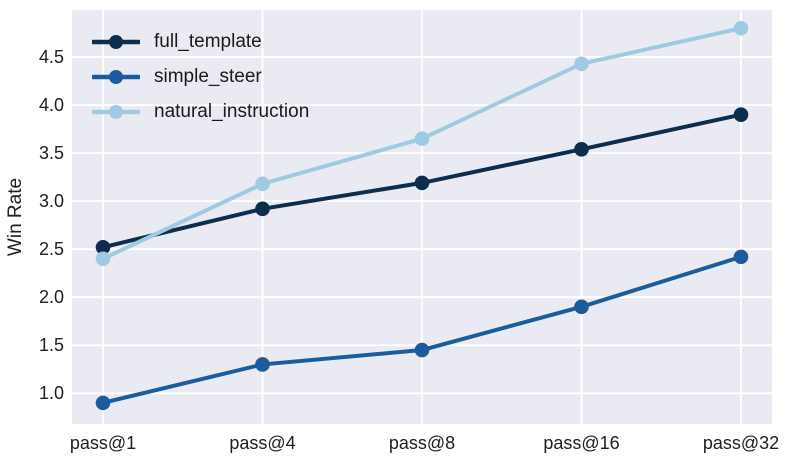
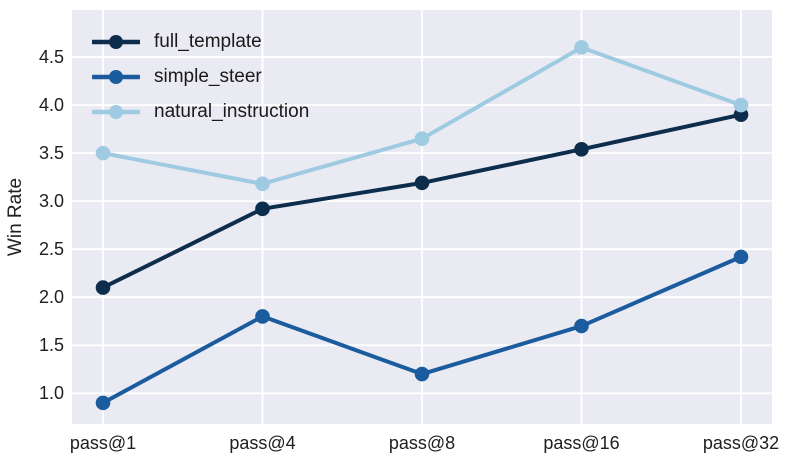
full_template/pass@1: 2.5 -> 2.1
natural_instruction/pass@1: 2.4 -> 3.5
simple_steer/pass@4: 1.3 -> 1.8
simple_steer/pass@8: 1.4 -> 1.2
simple_steer/pass@16: 1.9 -> 1.7
natural_instruction/pass@16: 4.4 -> 4.6
natural_instruction/pass@32: 4.8 -> 4.0
